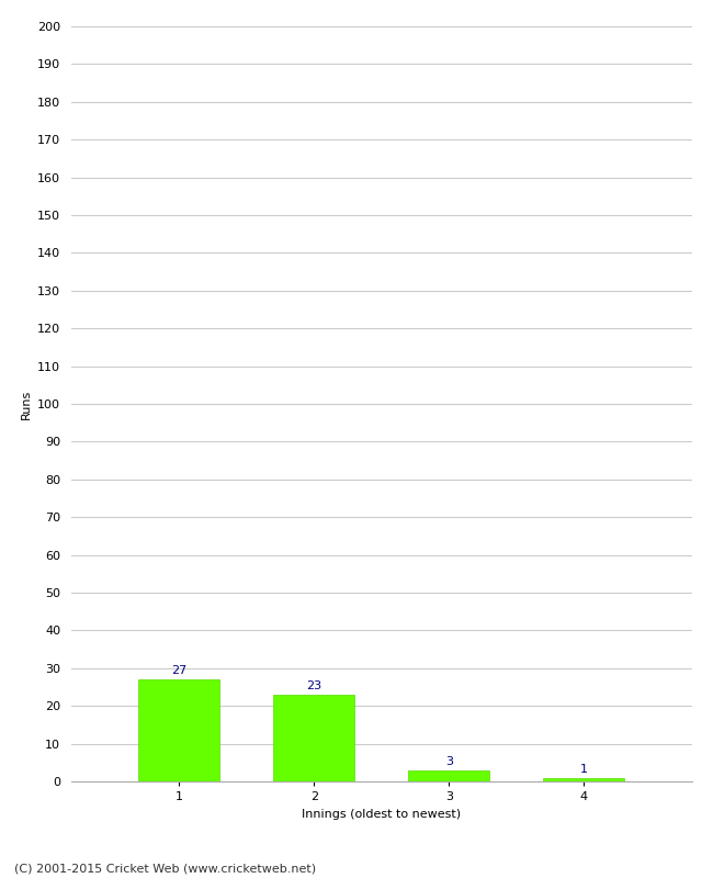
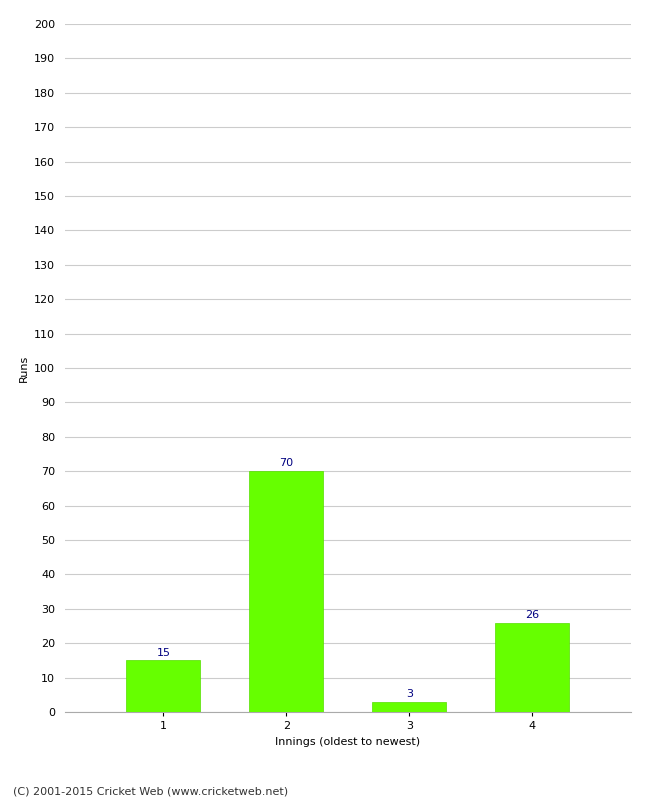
1: 27 -> 15
2: 23 -> 70
4: 1 -> 26
